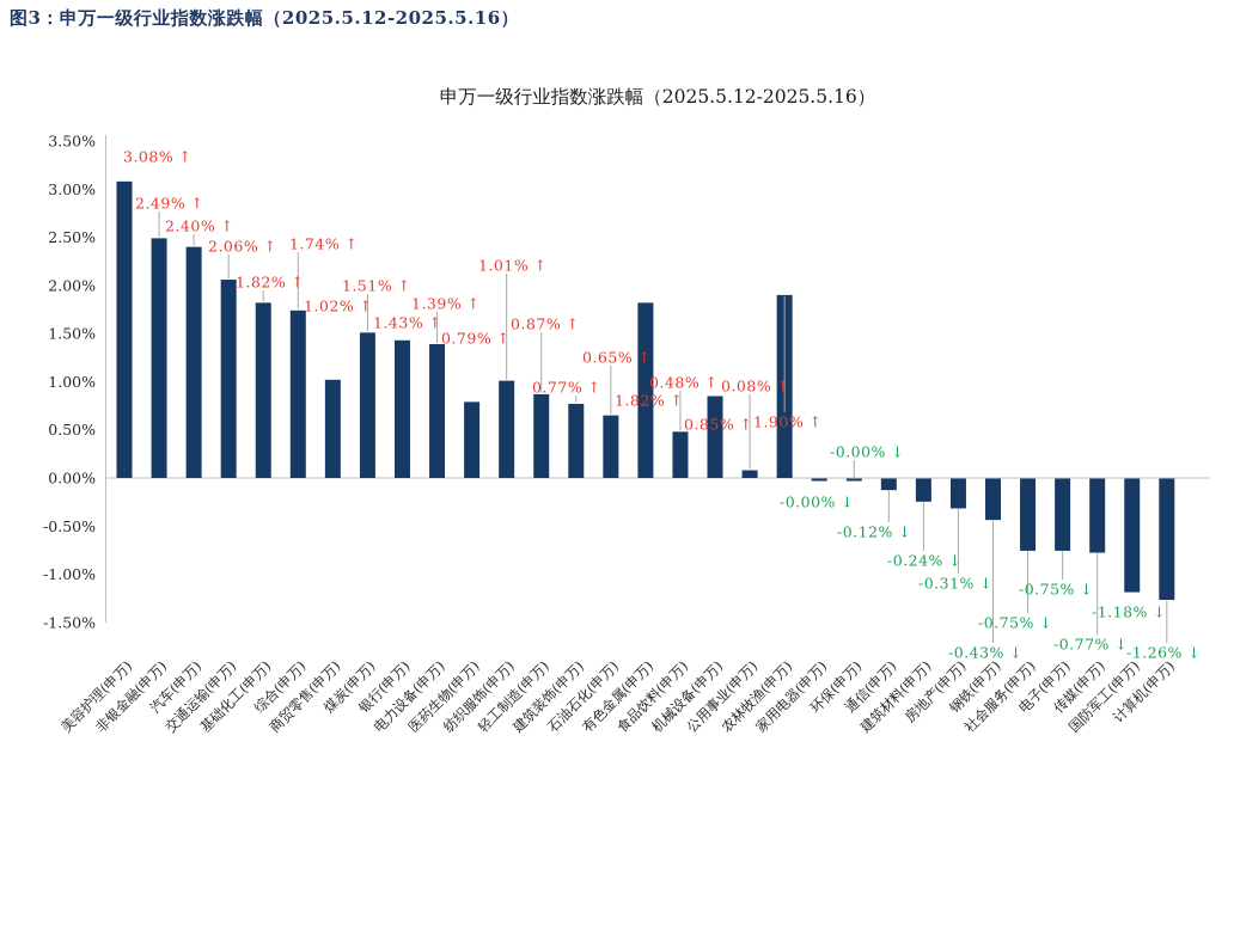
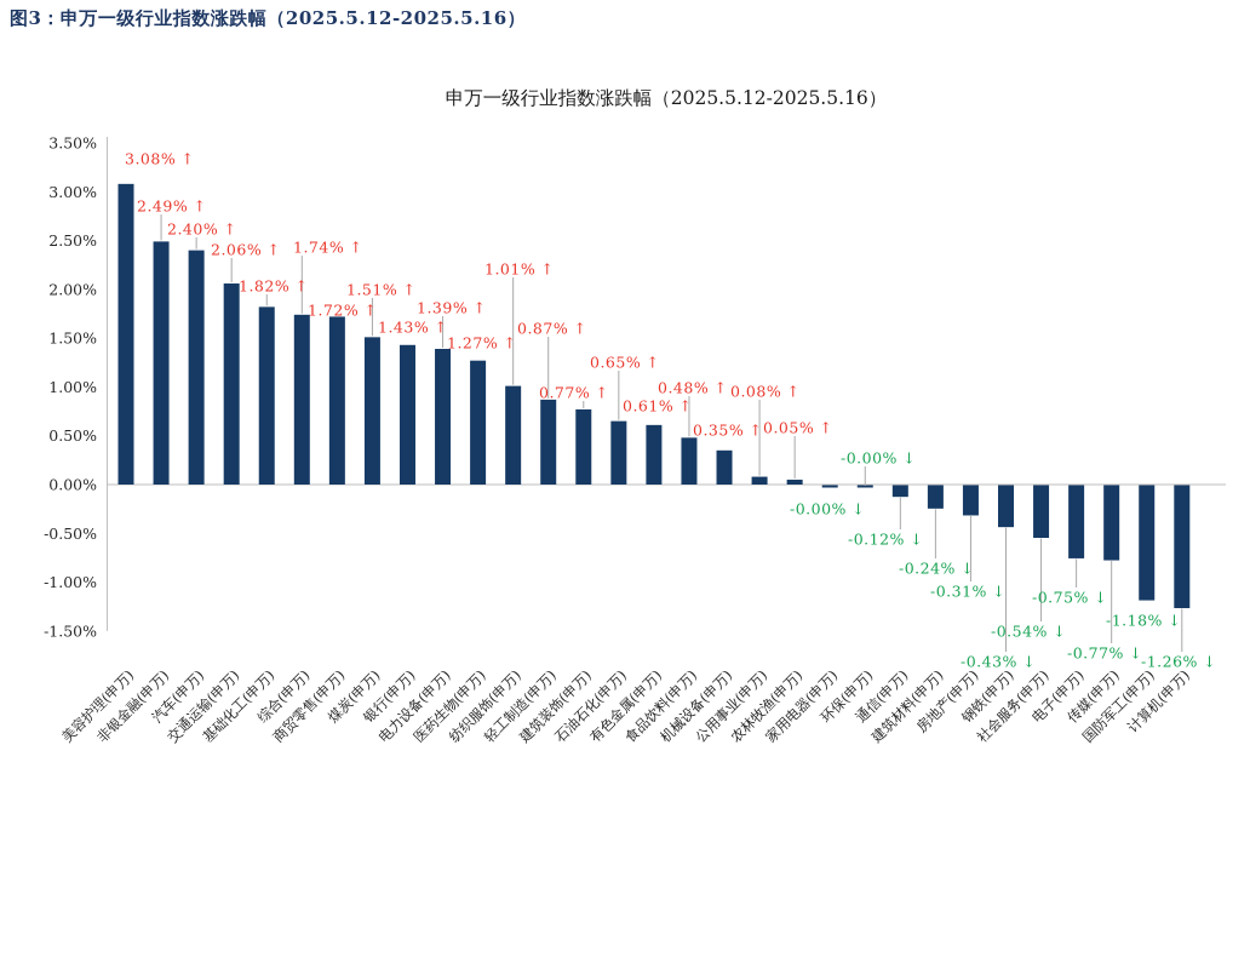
商贸零售(申万): 1.02% -> 1.72%
医药生物(申万): 0.79% -> 1.27%
有色金属(申万): 1.82% -> 0.61%
机械设备(申万): 0.85% -> 0.35%
农林牧渔(申万): 1.90% -> 0.05%
社会服务(申万): -0.75% -> -0.54%
